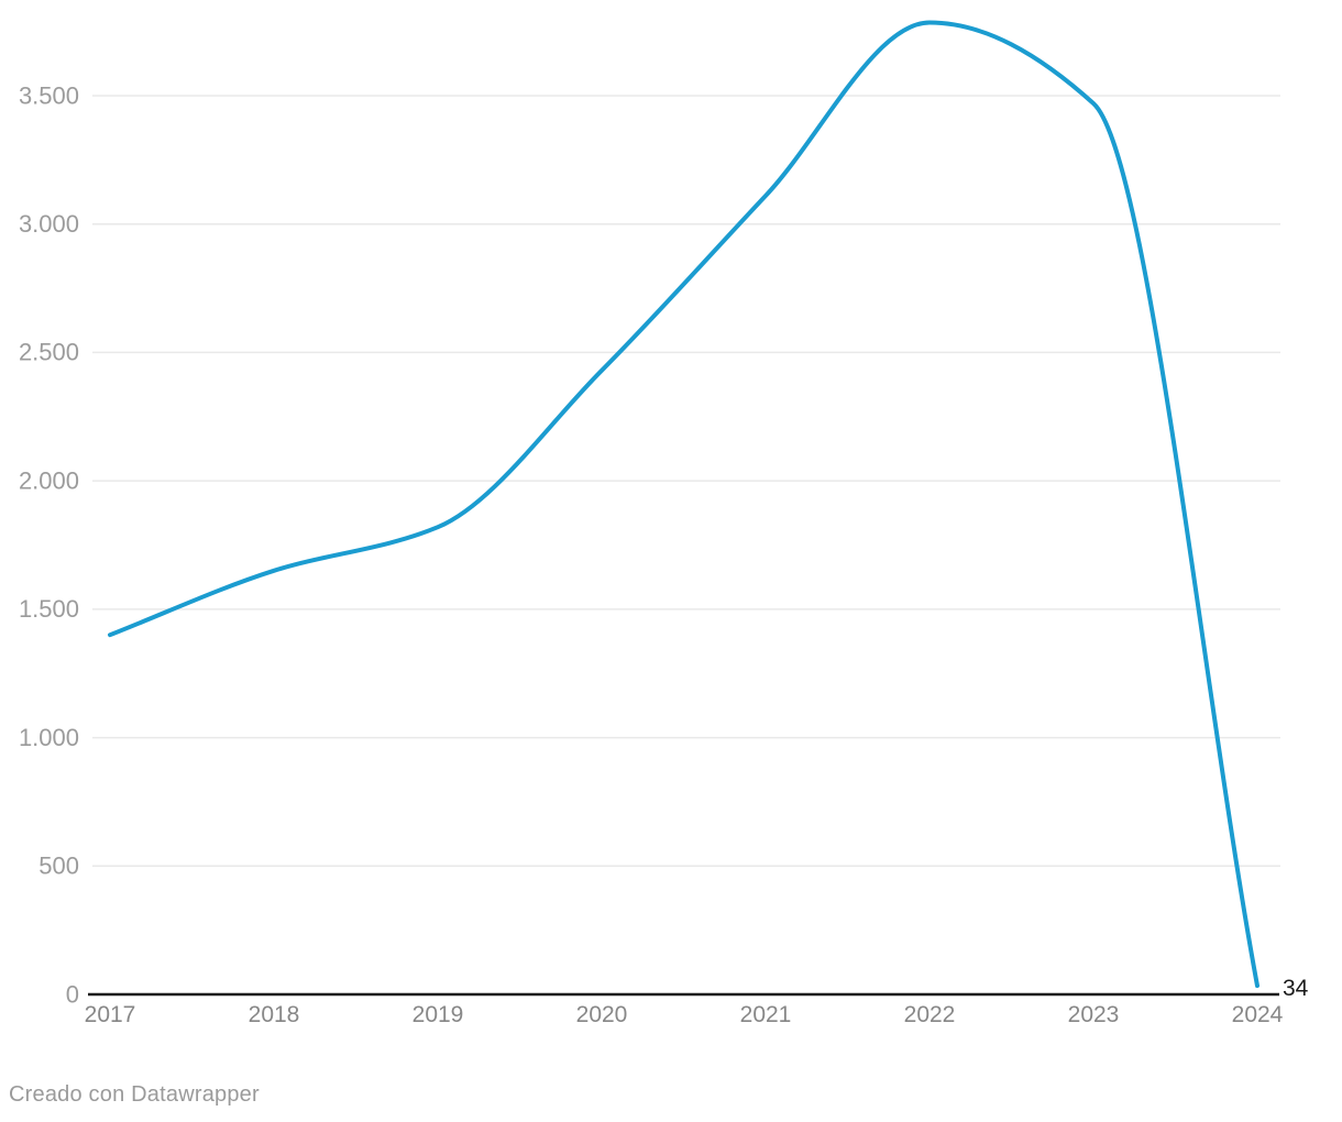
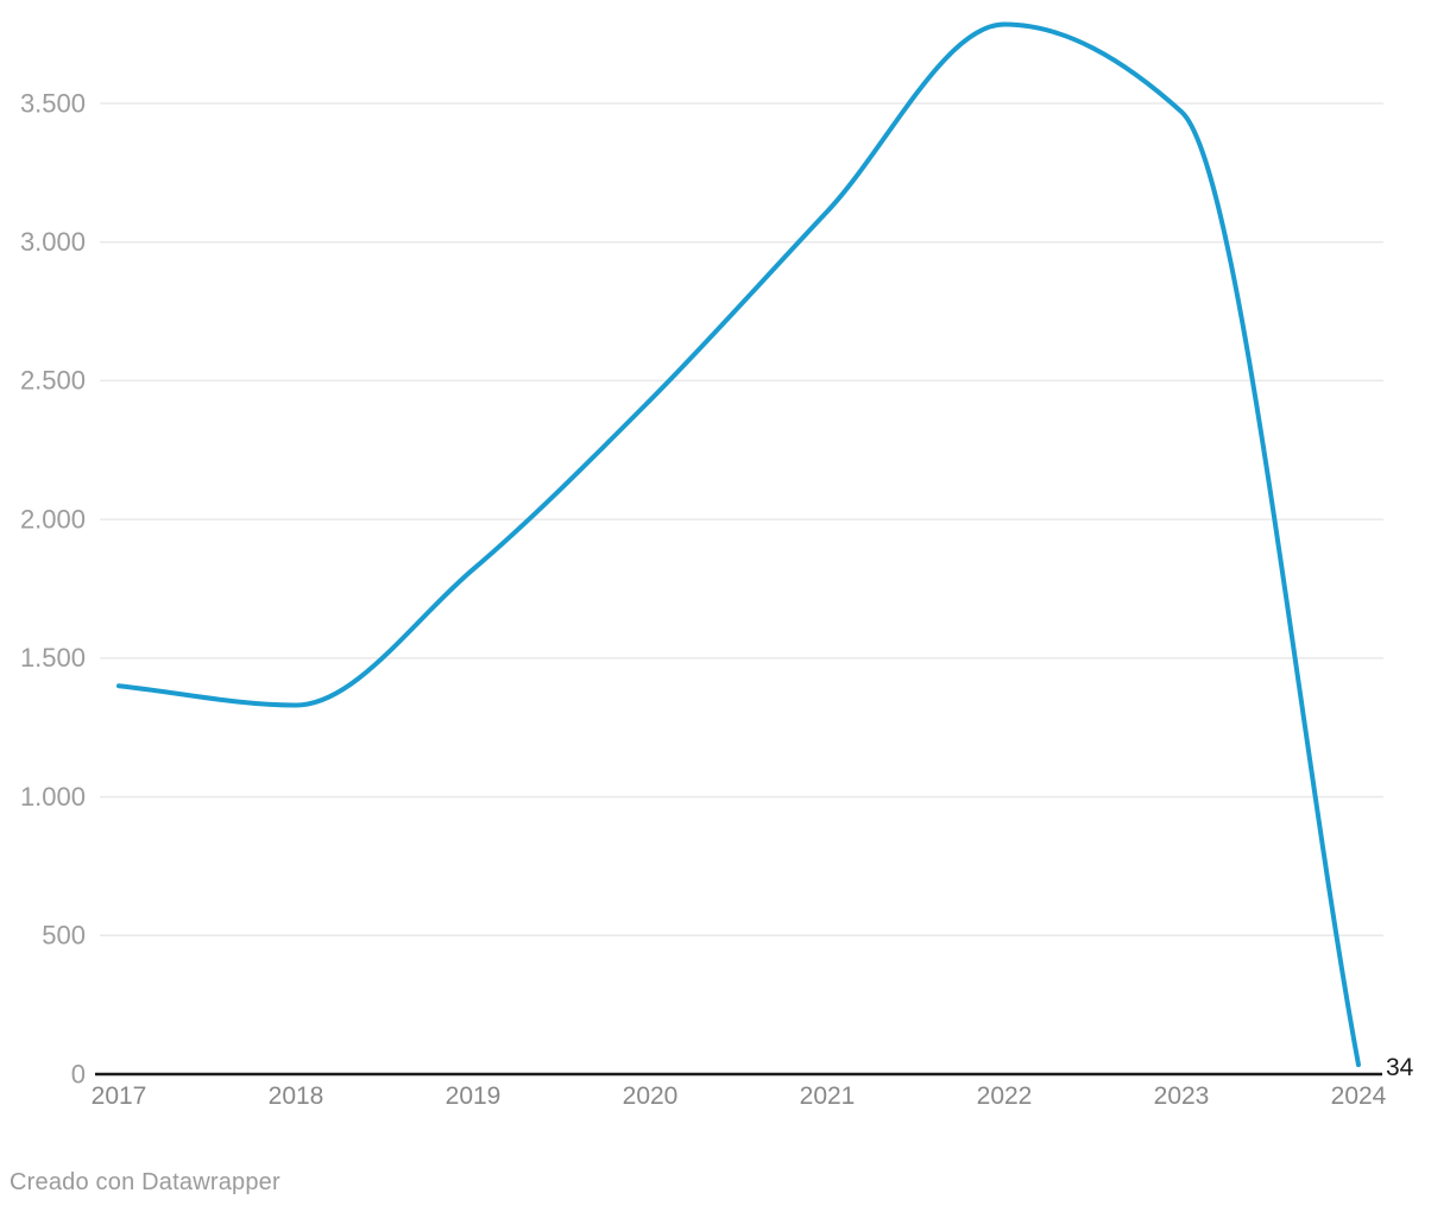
2018: 1650 -> 1330
